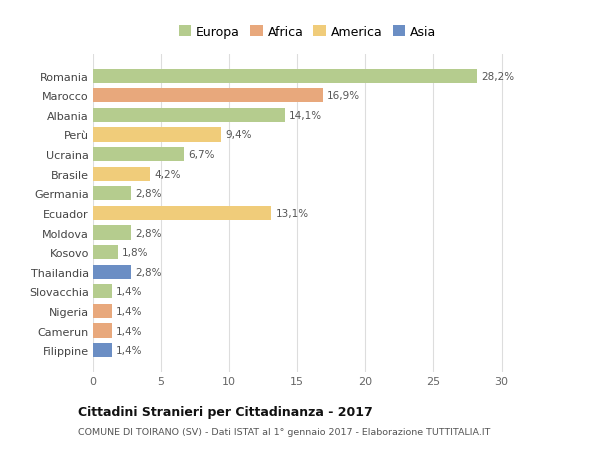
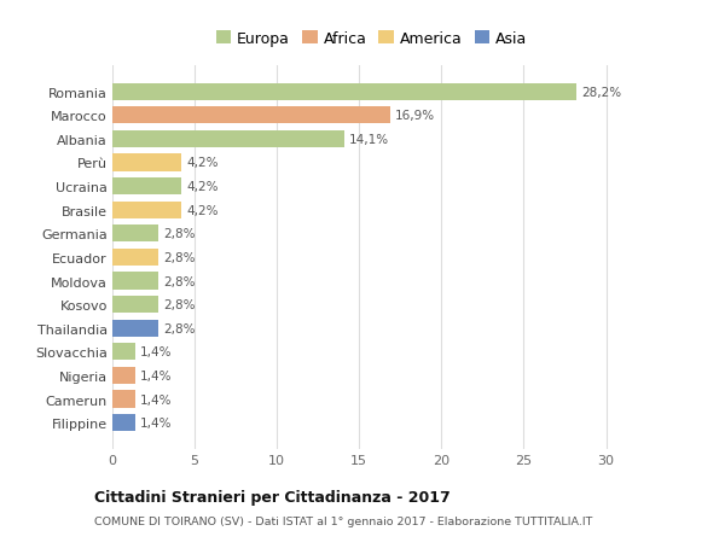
Perù: 9,4% -> 4,2%
Ucraina: 6,7% -> 4,2%
Ecuador: 13,1% -> 2,8%
Kosovo: 1,8% -> 2,8%
